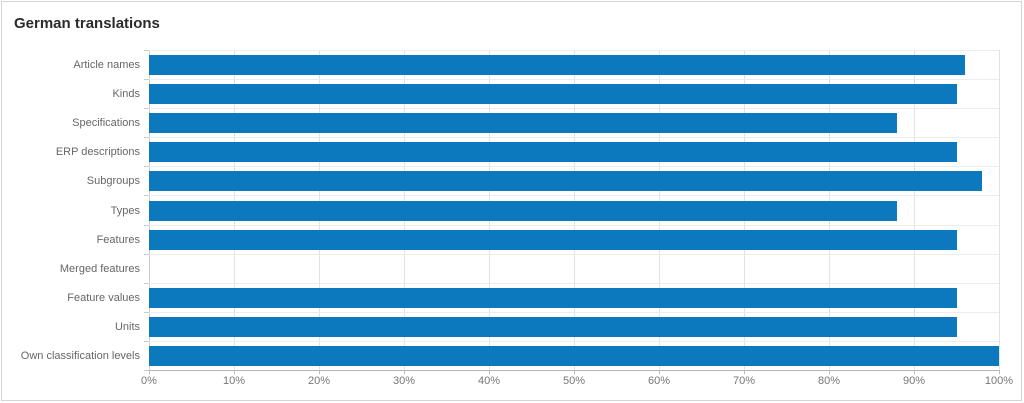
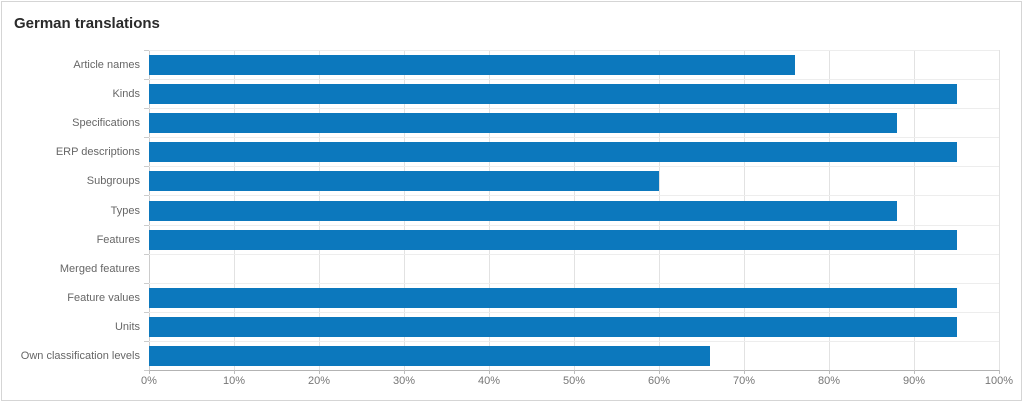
Article names: 96% -> 76%
Subgroups: 98% -> 60%
Own classification levels: 100% -> 66%
